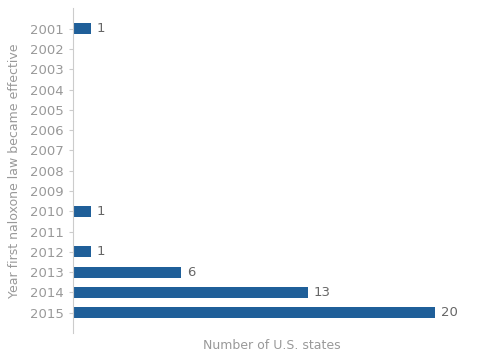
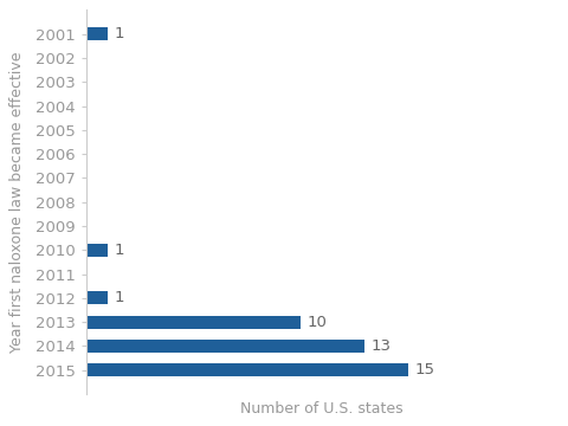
2013: 6 -> 10
2015: 20 -> 15
